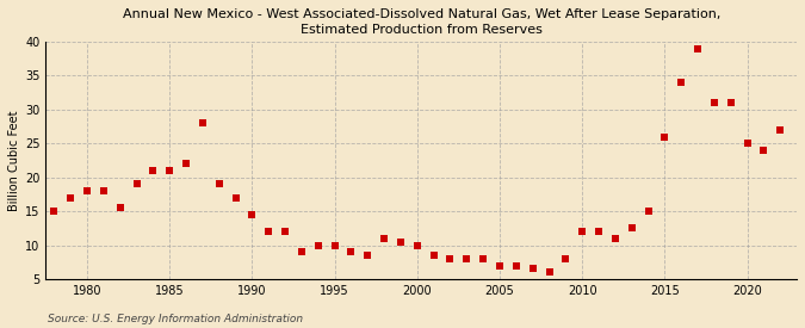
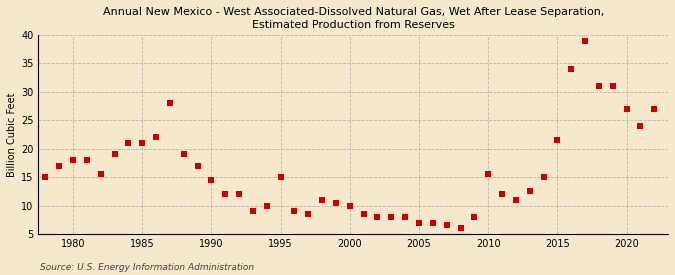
1995: 10.0 -> 15.0
2010: 12.0 -> 15.6
2015: 26.0 -> 21.6
2020: 25.0 -> 27.0
